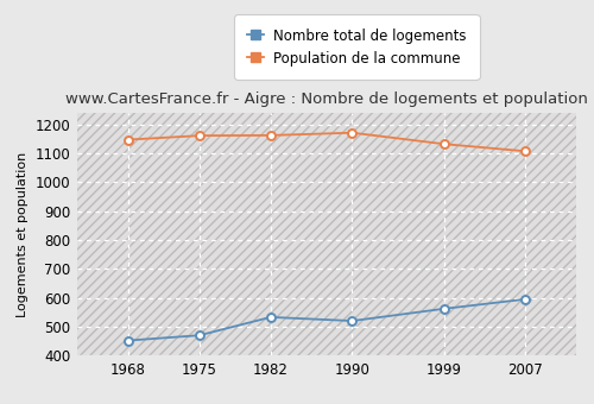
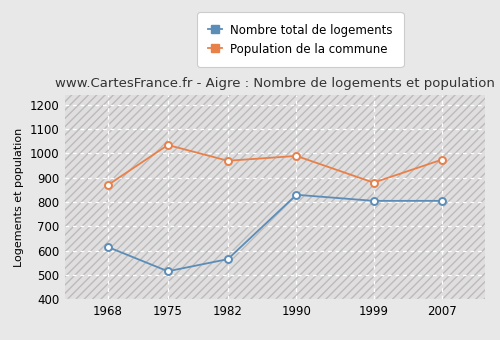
Nombre total de logements/1968: 452 -> 615
Population de la commune/1968: 1148 -> 870
Nombre total de logements/1975: 470 -> 515
Population de la commune/1975: 1162 -> 1035
Nombre total de logements/1982: 533 -> 565
Population de la commune/1982: 1163 -> 970
Nombre total de logements/1990: 520 -> 830
Population de la commune/1990: 1172 -> 990
Nombre total de logements/1999: 562 -> 805
Population de la commune/1999: 1133 -> 880
Nombre total de logements/2007: 595 -> 805
Population de la commune/2007: 1108 -> 975
